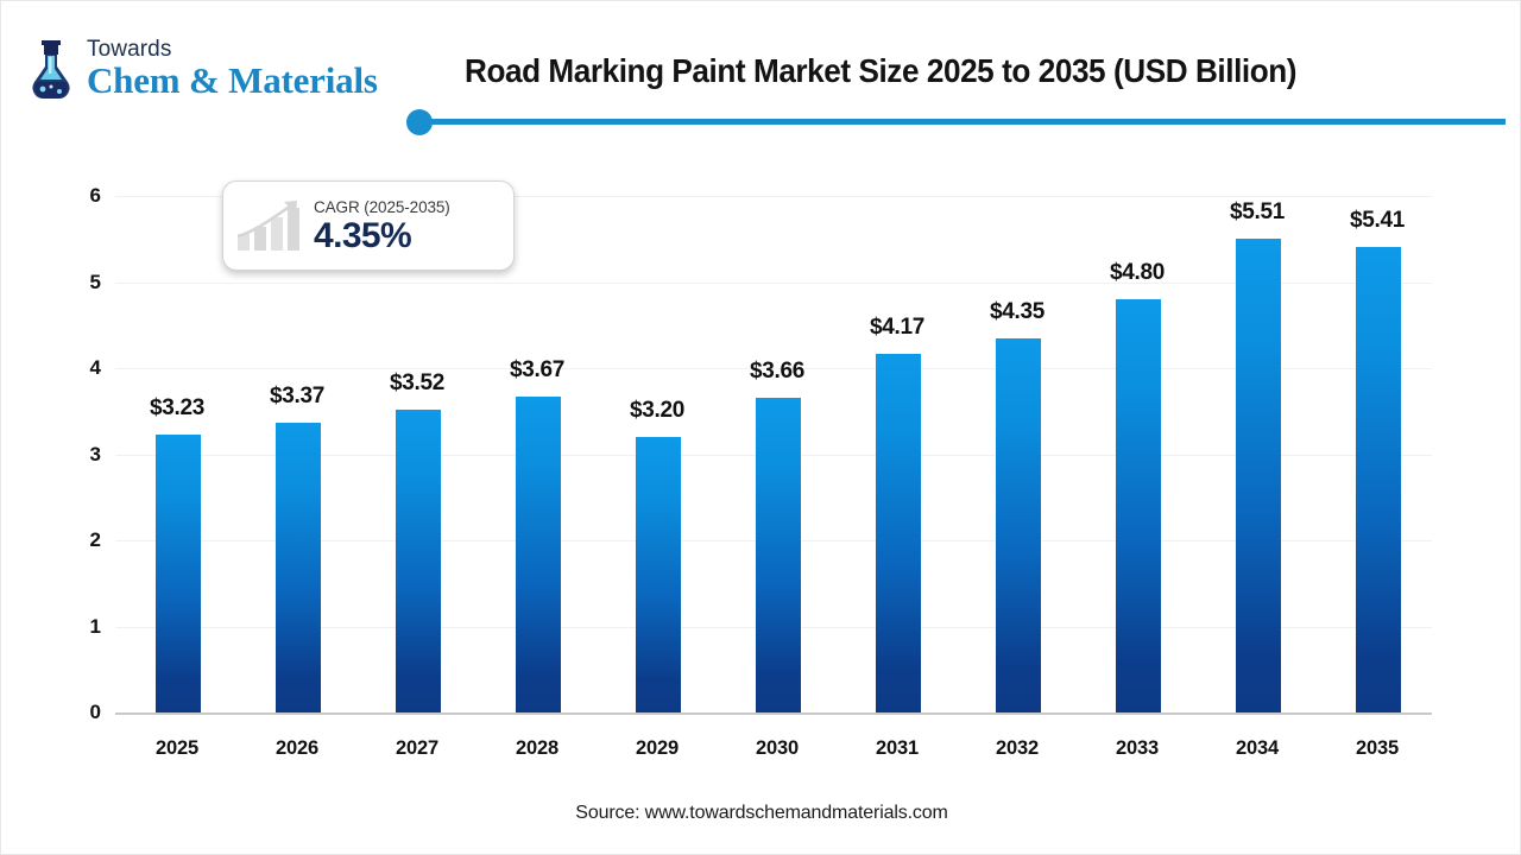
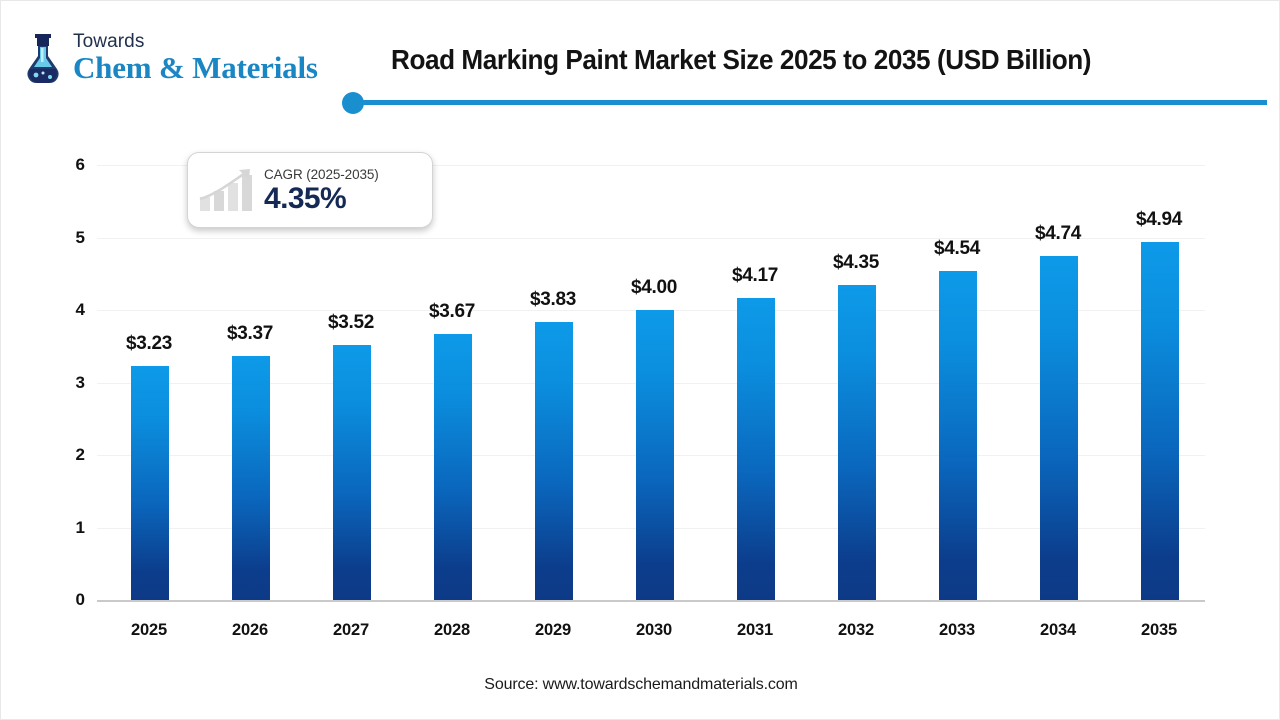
2029: $3.20 -> $3.83
2030: $3.66 -> $4.00
2033: $4.80 -> $4.54
2034: $5.51 -> $4.74
2035: $5.41 -> $4.94
